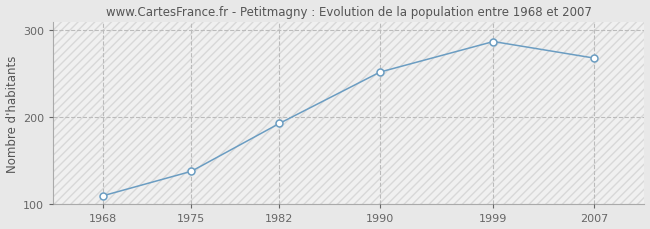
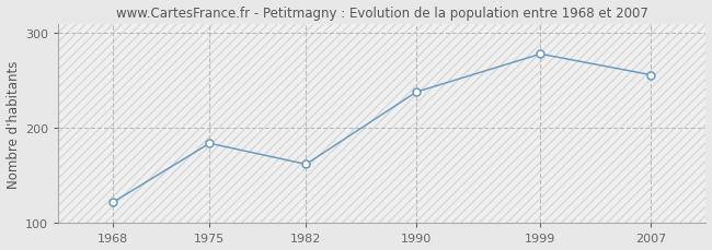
1968: 110 -> 122
1975: 138 -> 184
1982: 193 -> 162
1990: 252 -> 238
1999: 287 -> 278
2007: 268 -> 256
